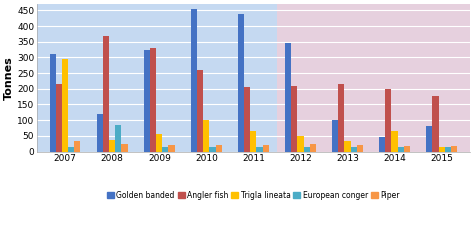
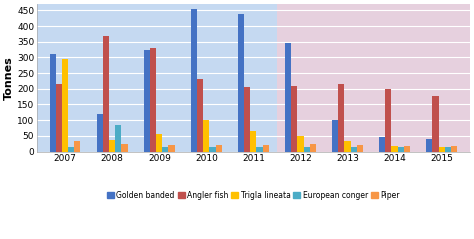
Angler fish/2010: 260 -> 230
Trigla lineata/2014: 65 -> 18
Golden banded/2015: 80 -> 40
